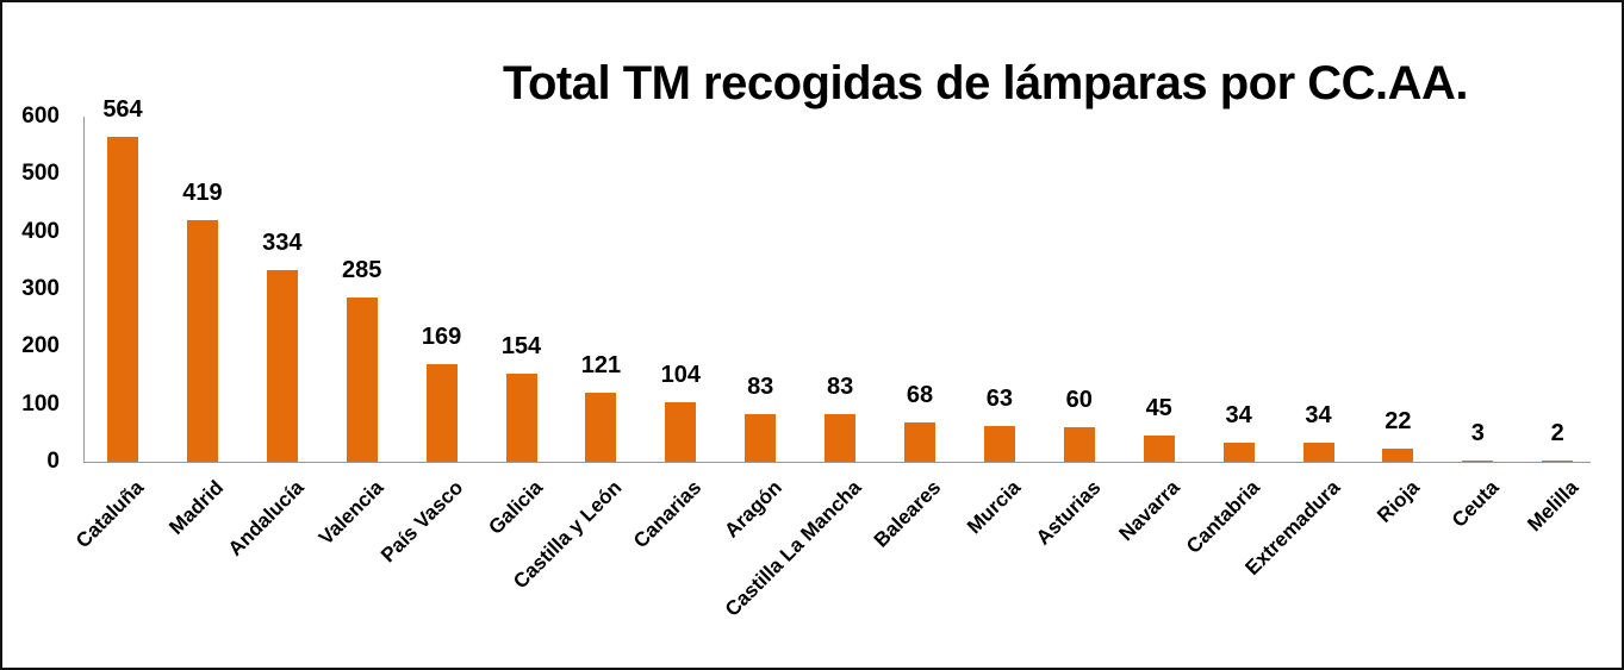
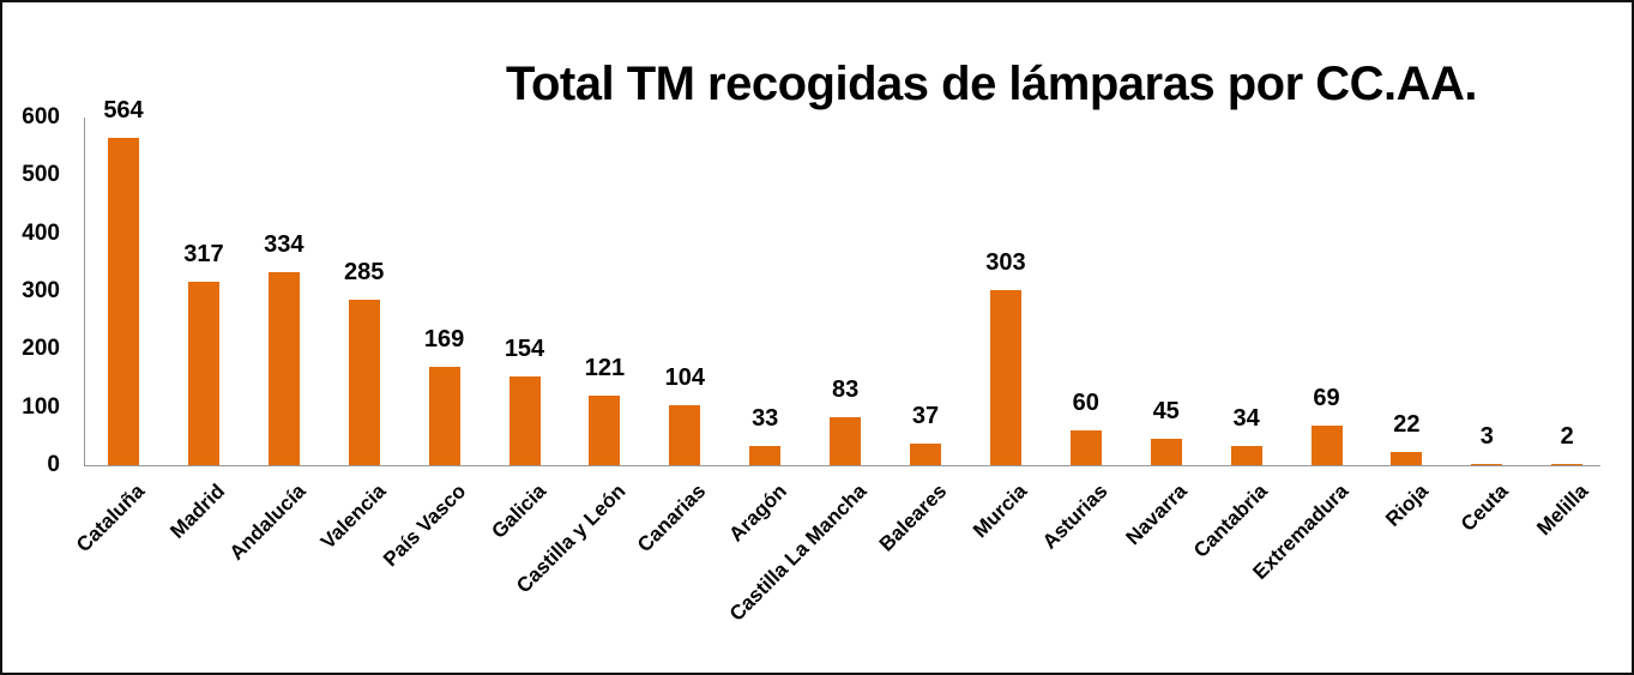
Madrid: 419 -> 317
Aragón: 83 -> 33
Baleares: 68 -> 37
Murcia: 63 -> 303
Extremadura: 34 -> 69
